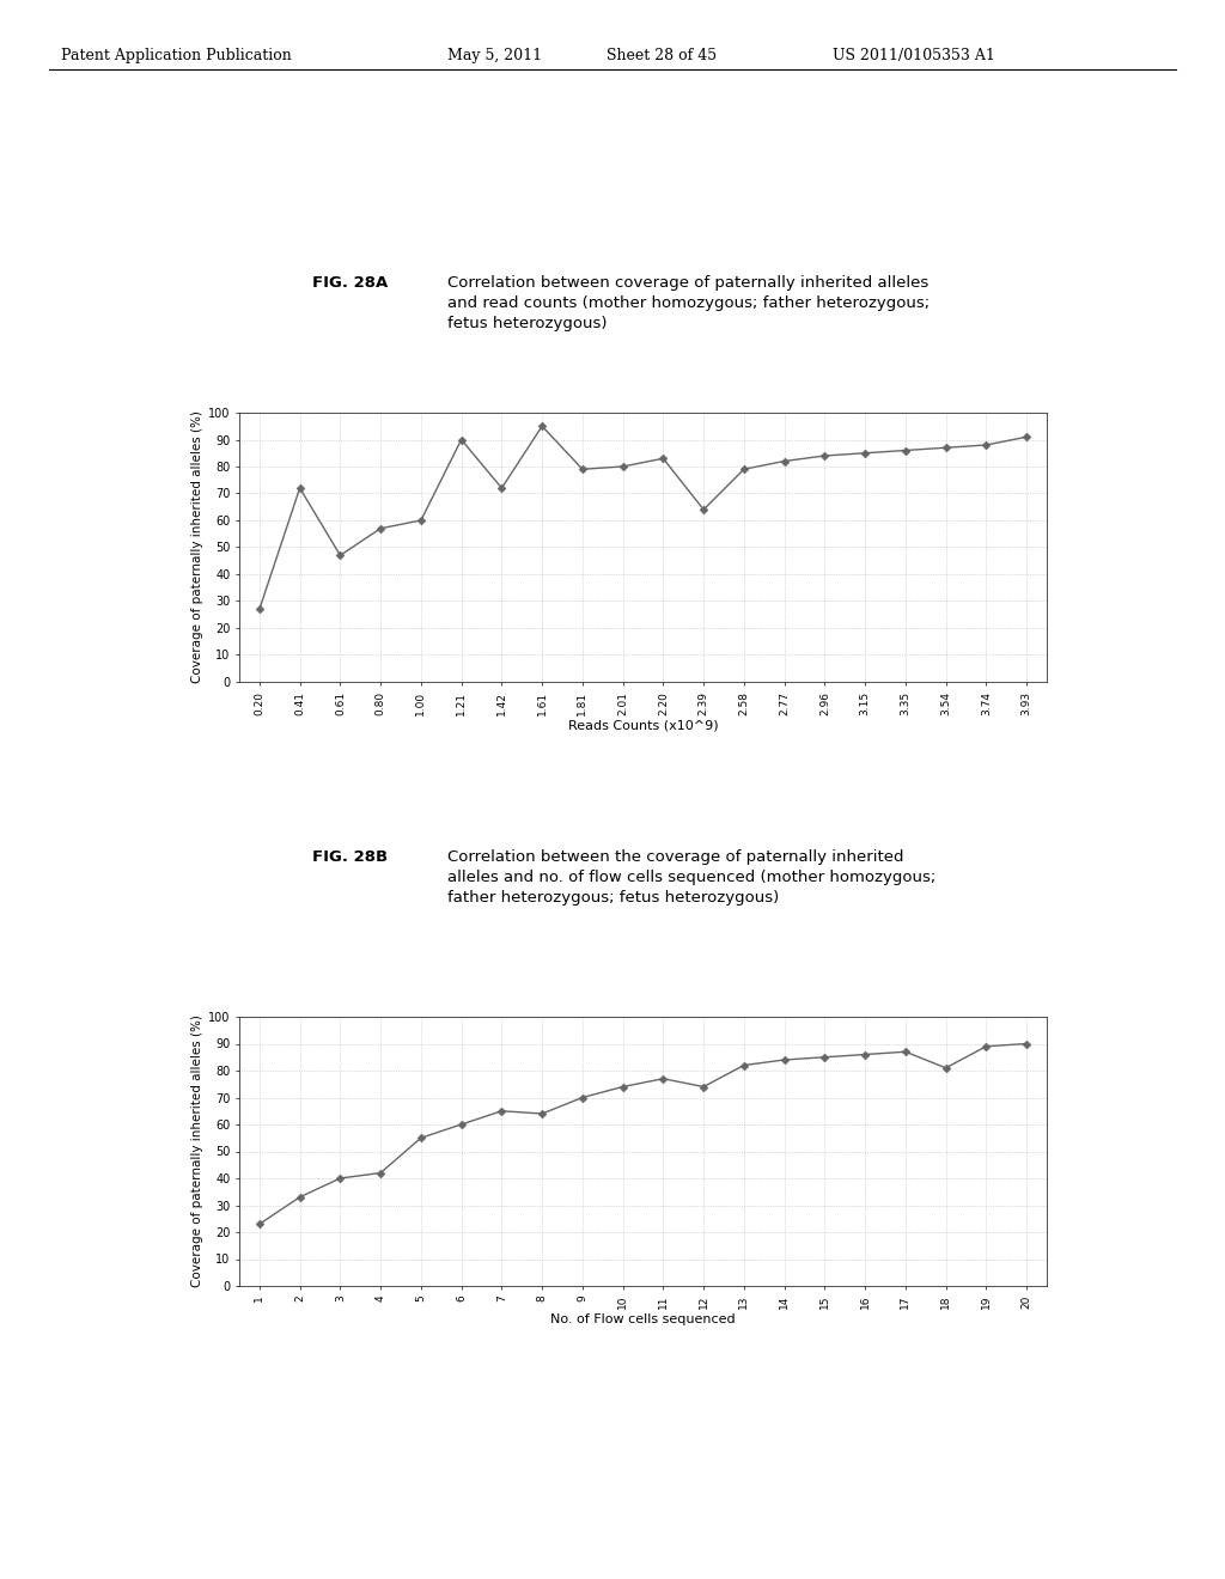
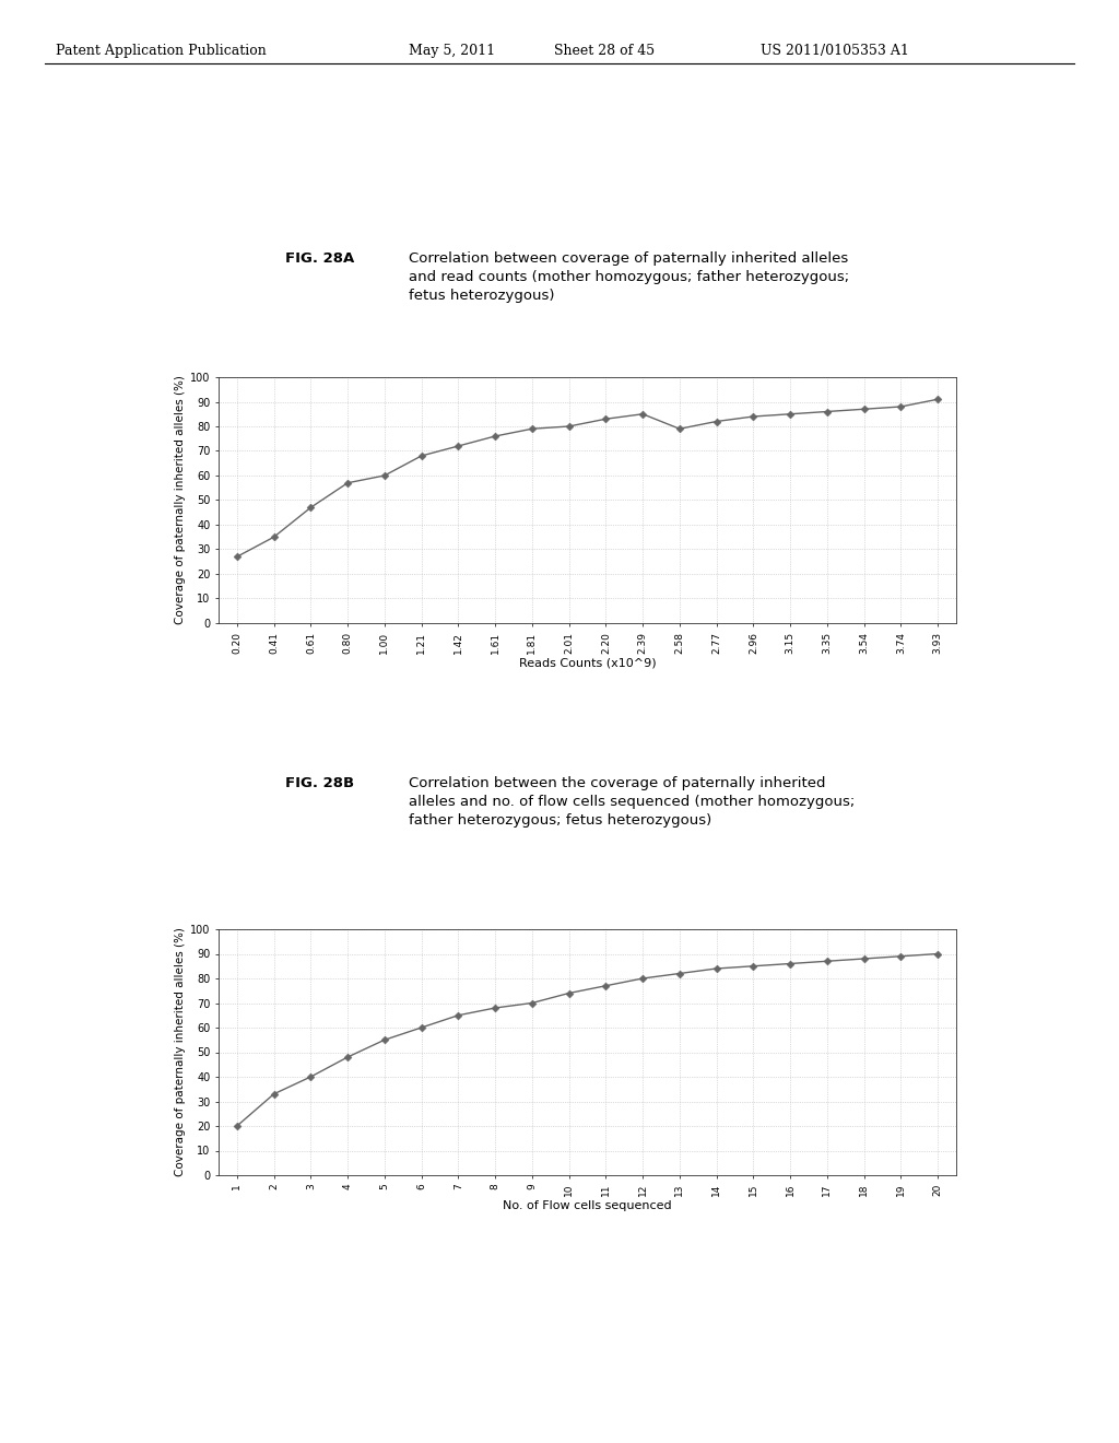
0.41: 72 -> 35
1.21: 90 -> 68
1.61: 95 -> 76
2.39: 64 -> 85
1: 23 -> 20
4: 42 -> 48
8: 64 -> 68
12: 74 -> 80
18: 81 -> 88
